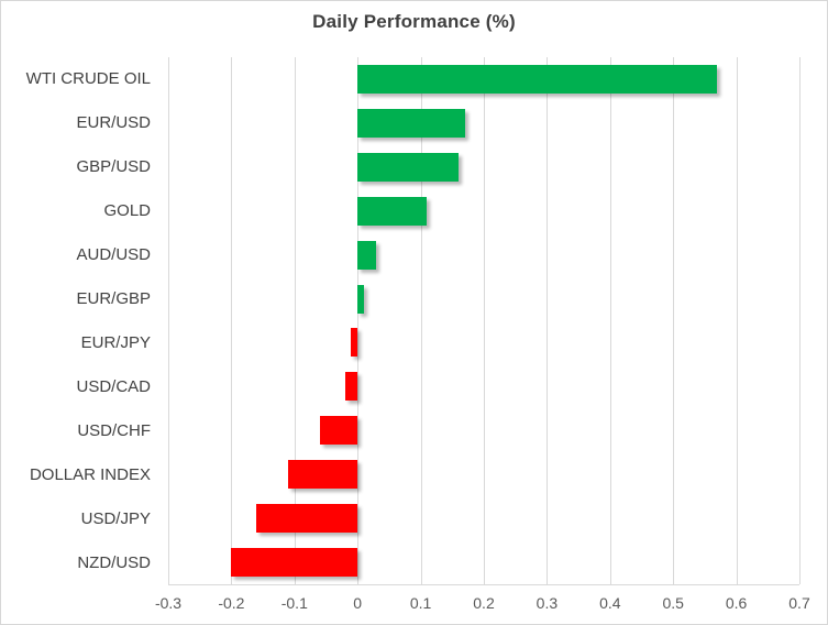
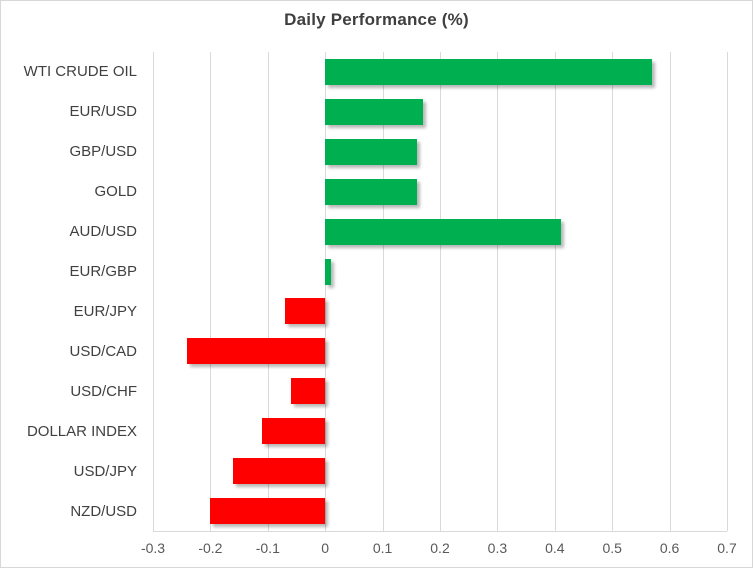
GOLD: 0.11 -> 0.16
AUD/USD: 0.03 -> 0.41
EUR/JPY: -0.01 -> -0.07
USD/CAD: -0.02 -> -0.24
